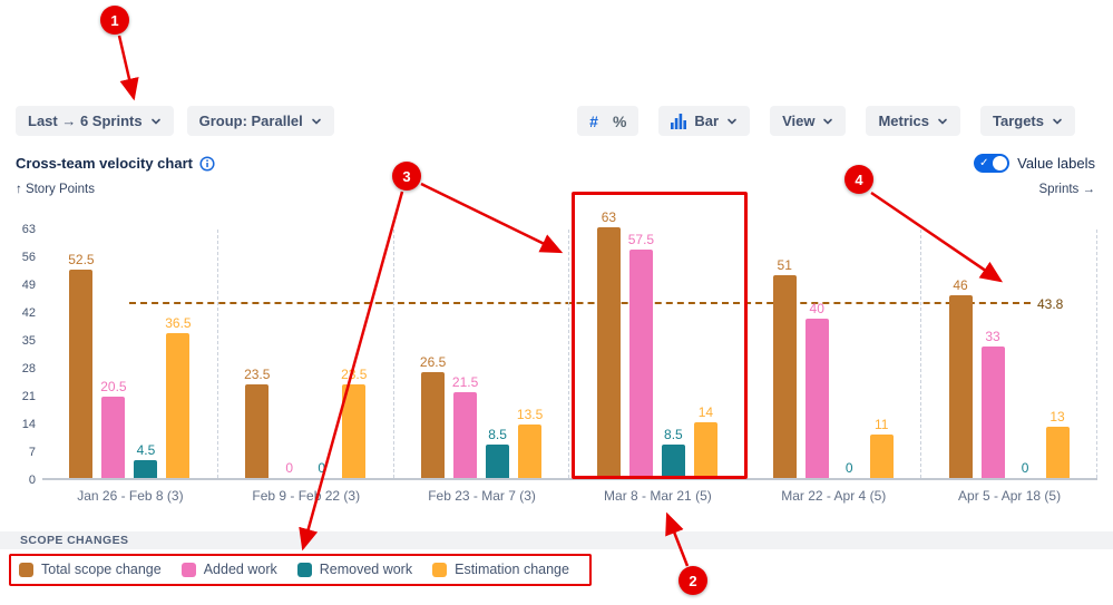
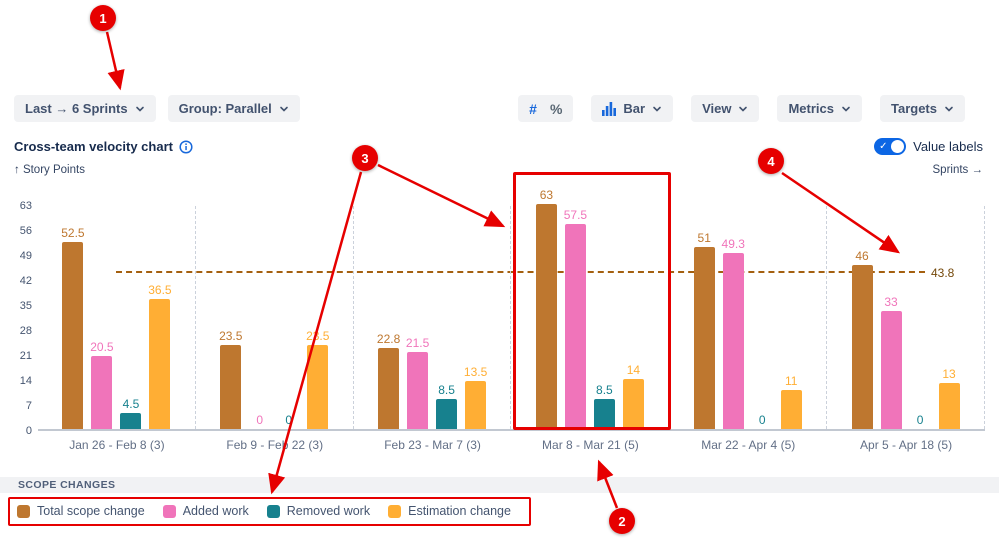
Total scope change/Feb 23 - Mar 7 (3): 26.5 -> 22.8
Added work/Mar 22 - Apr 4 (5): 40 -> 49.3
